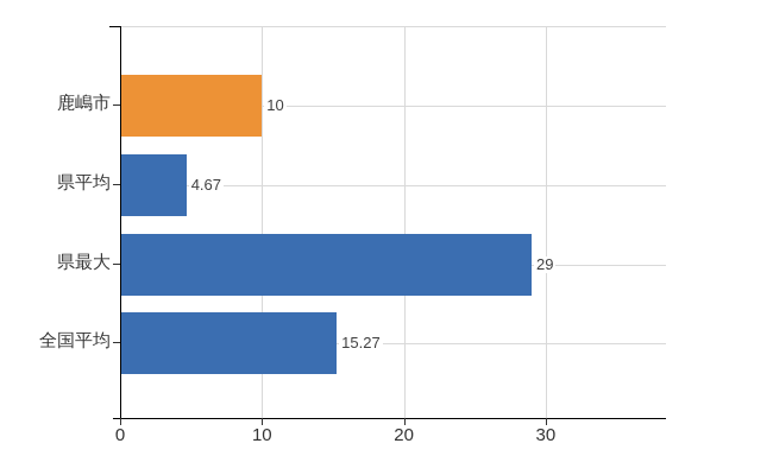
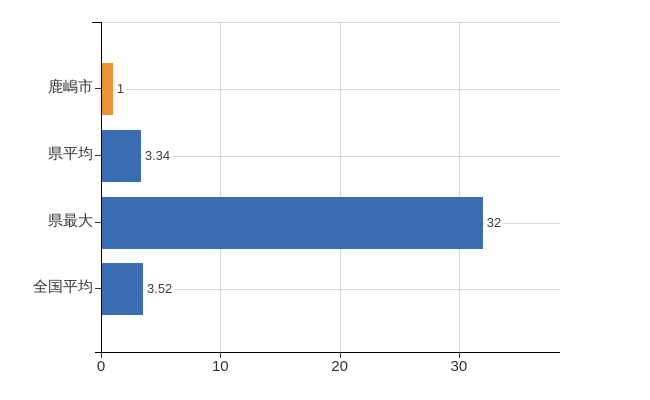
鹿嶋市: 10 -> 1
県平均: 4.67 -> 3.34
県最大: 29 -> 32
全国平均: 15.27 -> 3.52
